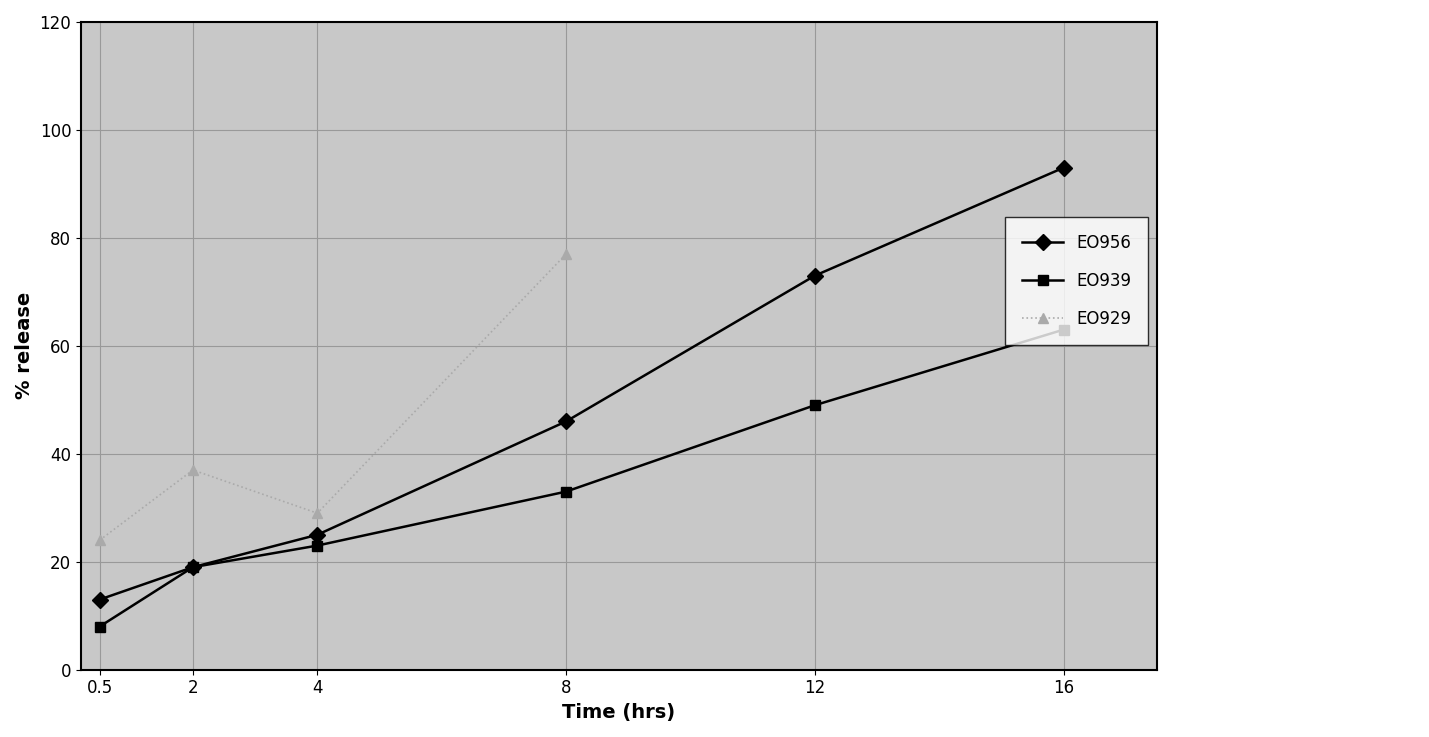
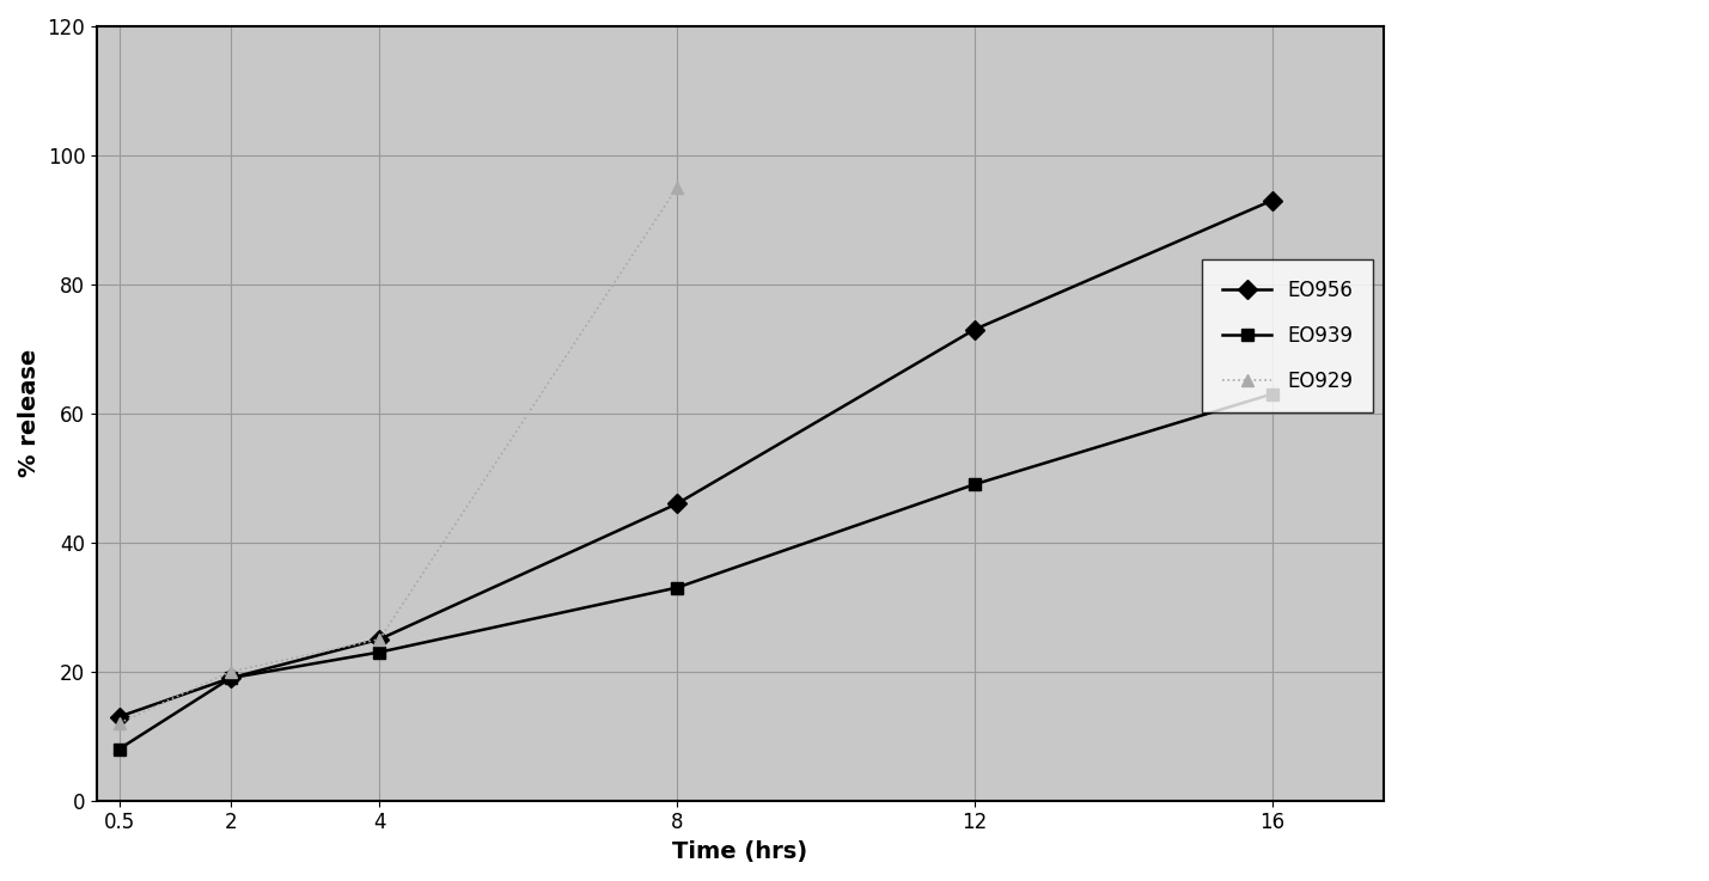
EO929/0.5: 24 -> 12
EO929/2: 37 -> 20
EO929/4: 29 -> 25
EO929/8: 77 -> 95
